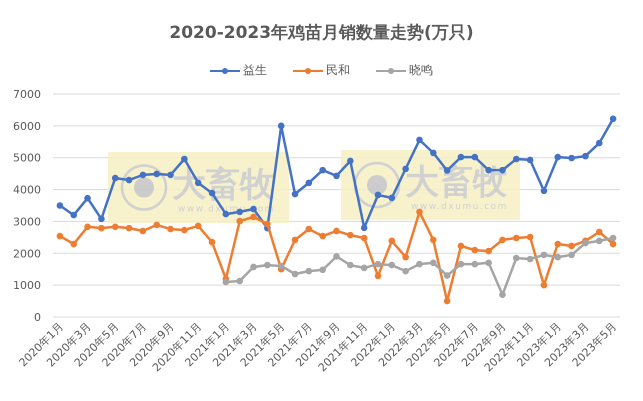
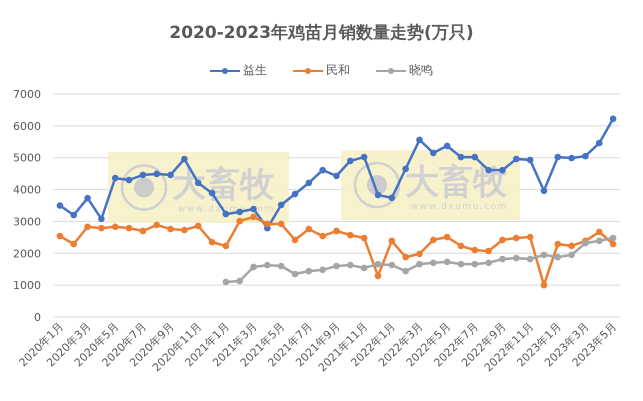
民和/2021年1月: 1200 -> 2200
益生/2021年5月: 6000 -> 3500
民和/2021年5月: 1500 -> 2900
晓鸣/2021年9月: 1900 -> 1600
益生/2021年11月: 2800 -> 5000
民和/2022年3月: 3300 -> 2000
益生/2022年5月: 4600 -> 5400
民和/2022年5月: 500 -> 2500
晓鸣/2022年5月: 1300 -> 1700
晓鸣/2022年9月: 700 -> 1800
